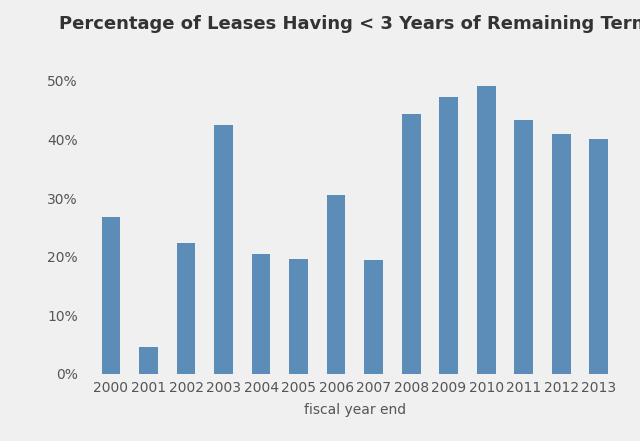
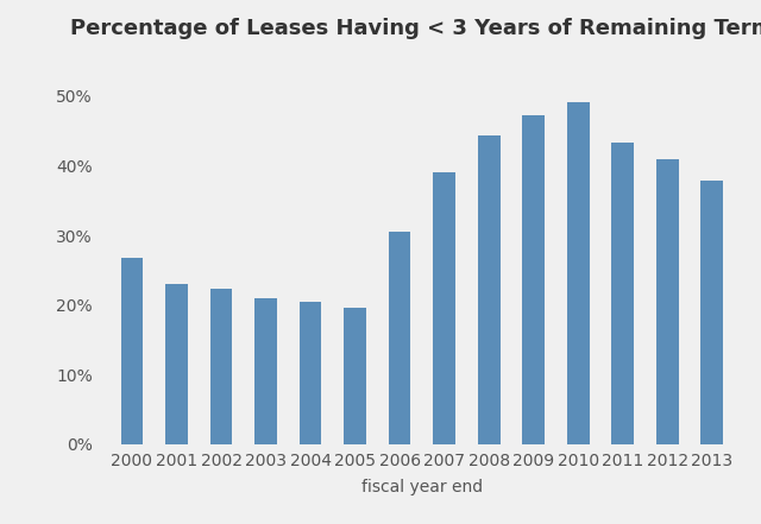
2001: 4.6% -> 23.1%
2003: 42.4% -> 20.9%
2007: 19.4% -> 39.1%
2013: 40.0% -> 37.9%
